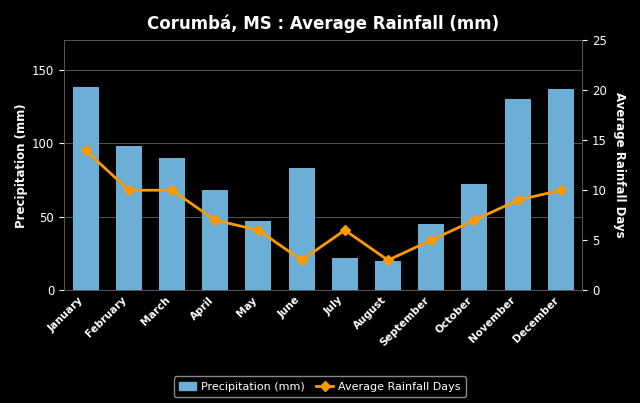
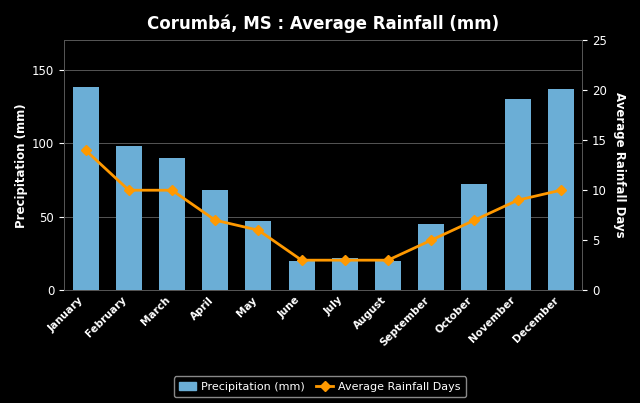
Precipitation (mm)/June: 83 -> 20
Average Rainfall Days/July: 6 -> 3
